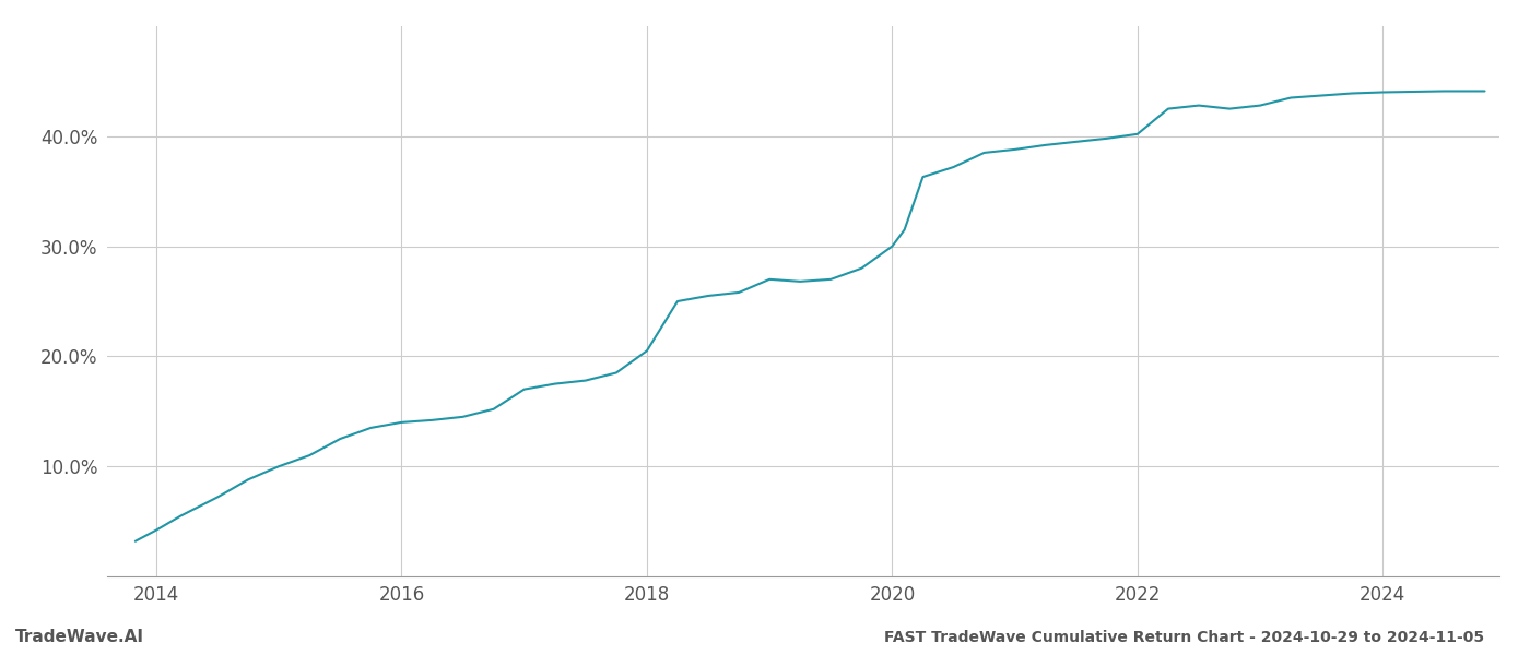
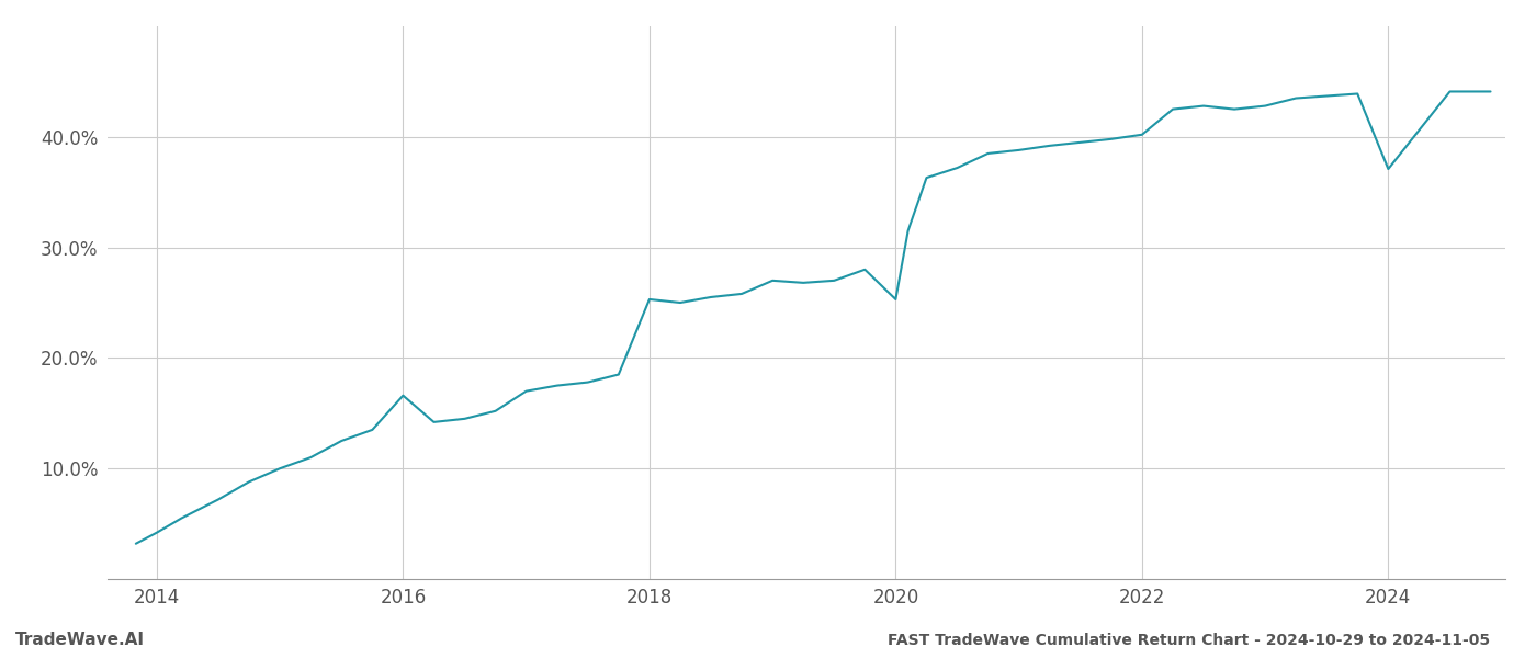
2016: 14.0% -> 16.6%
2018: 20.5% -> 25.3%
2020: 30.0% -> 25.3%
2024: 44.0% -> 37.1%
